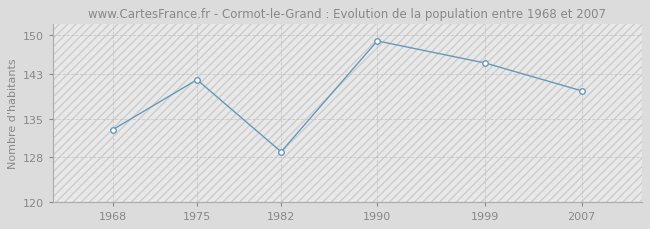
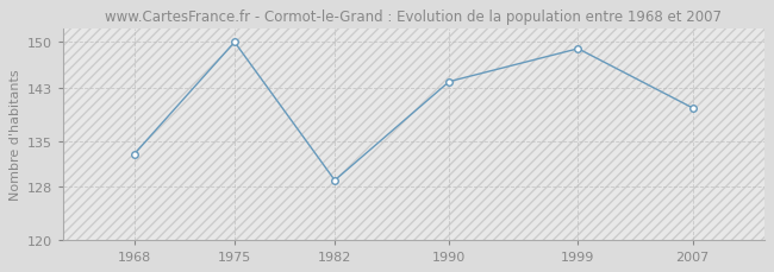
1975: 142 -> 150
1990: 149 -> 144
1999: 145 -> 149
